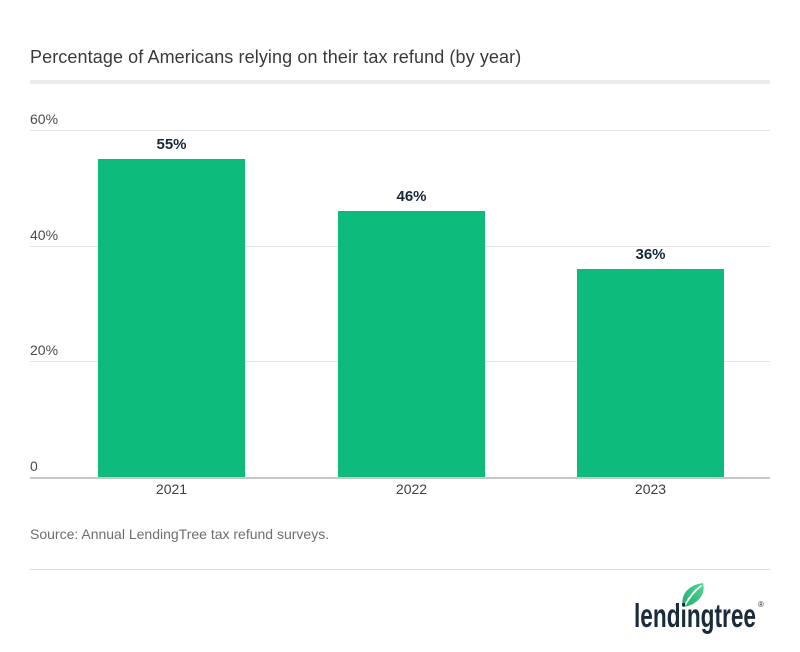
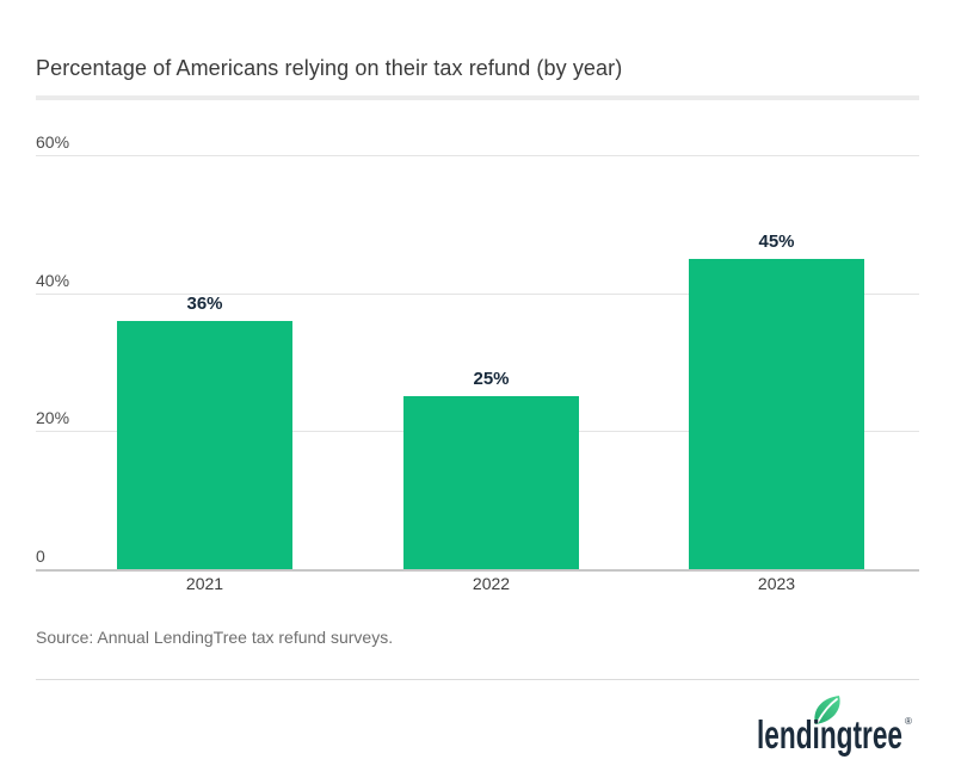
2021: 55% -> 36%
2022: 46% -> 25%
2023: 36% -> 45%
